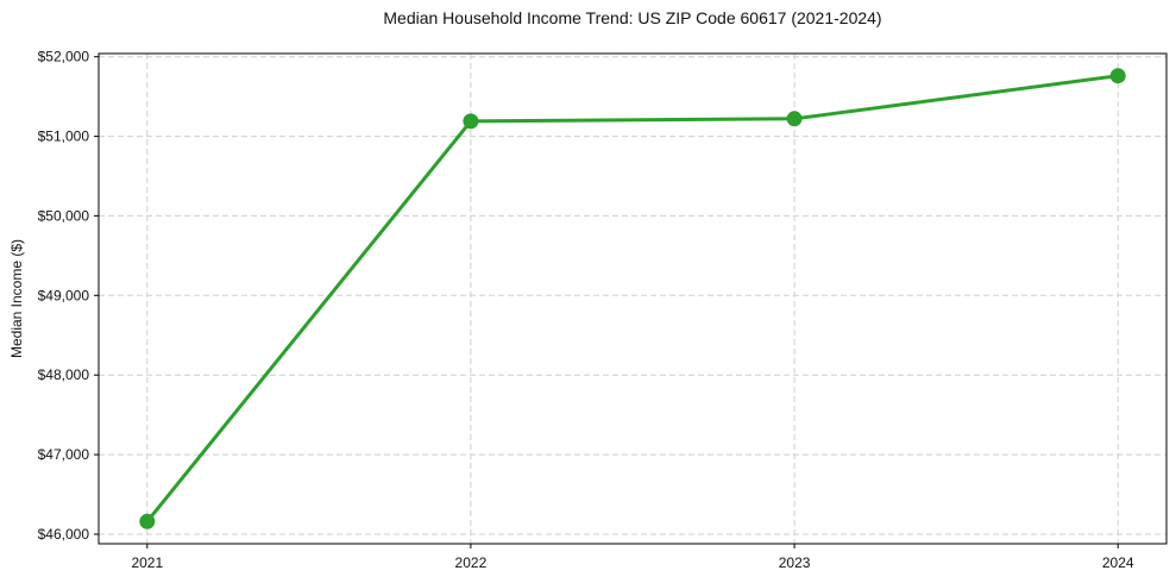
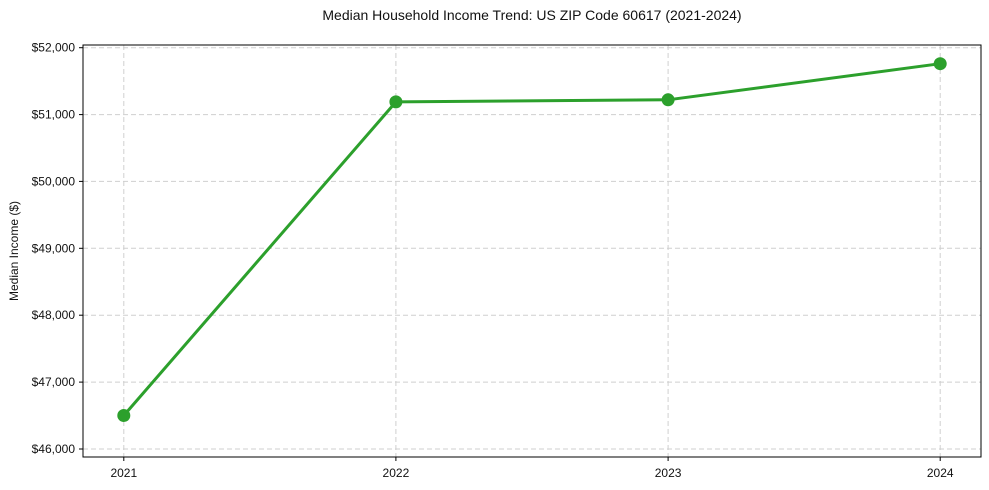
2021: $46200 -> $46500
